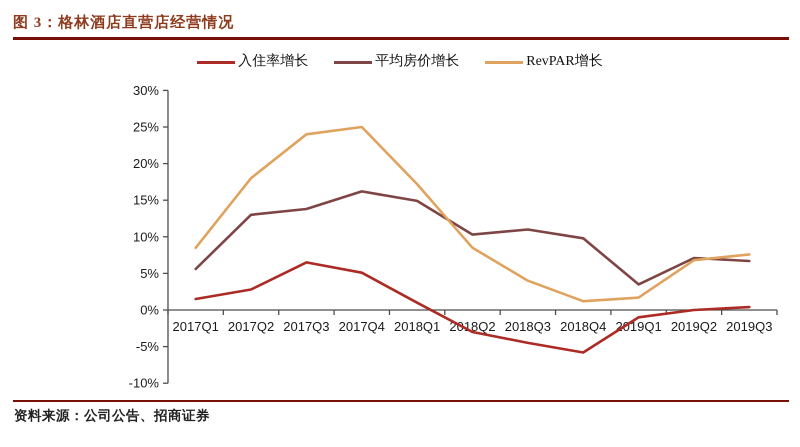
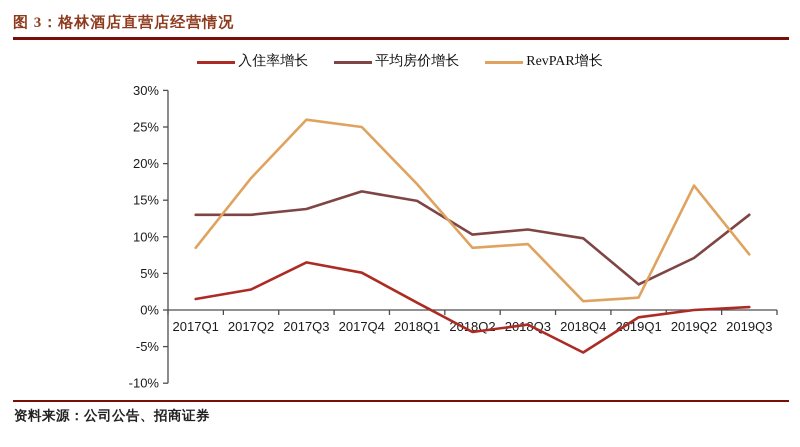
平均房价增长/2017Q1: 6% -> 13%
RevPAR增长/2017Q3: 24% -> 26%
入住率增长/2018Q3: -4% -> -2%
RevPAR增长/2018Q3: 4% -> 9%
RevPAR增长/2019Q2: 7% -> 17%
平均房价增长/2019Q3: 7% -> 13%
